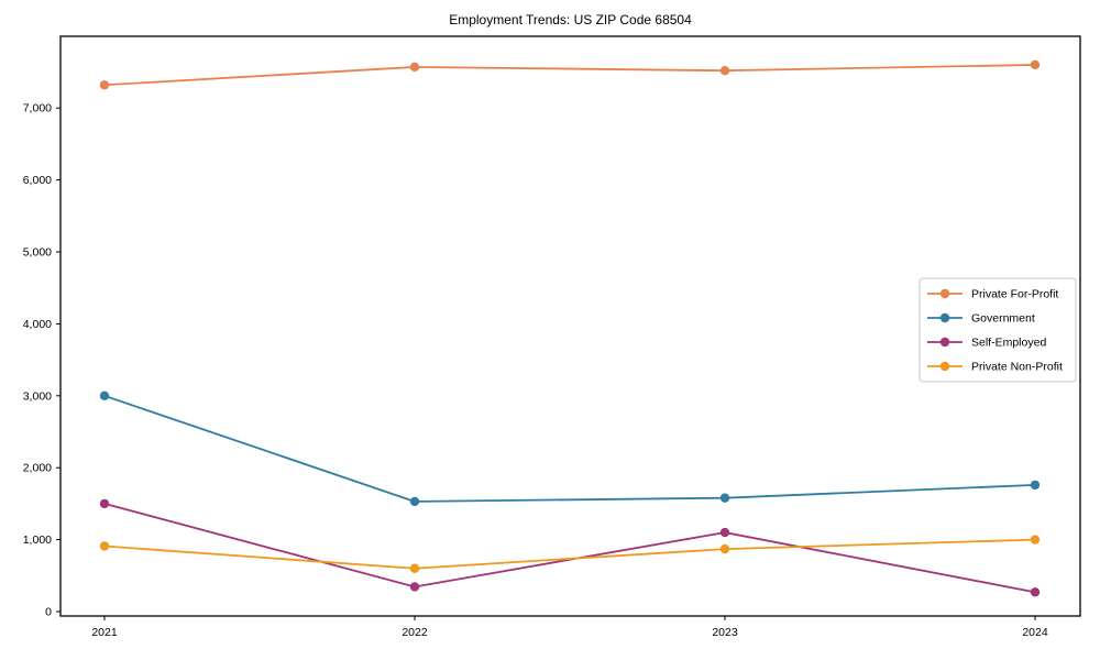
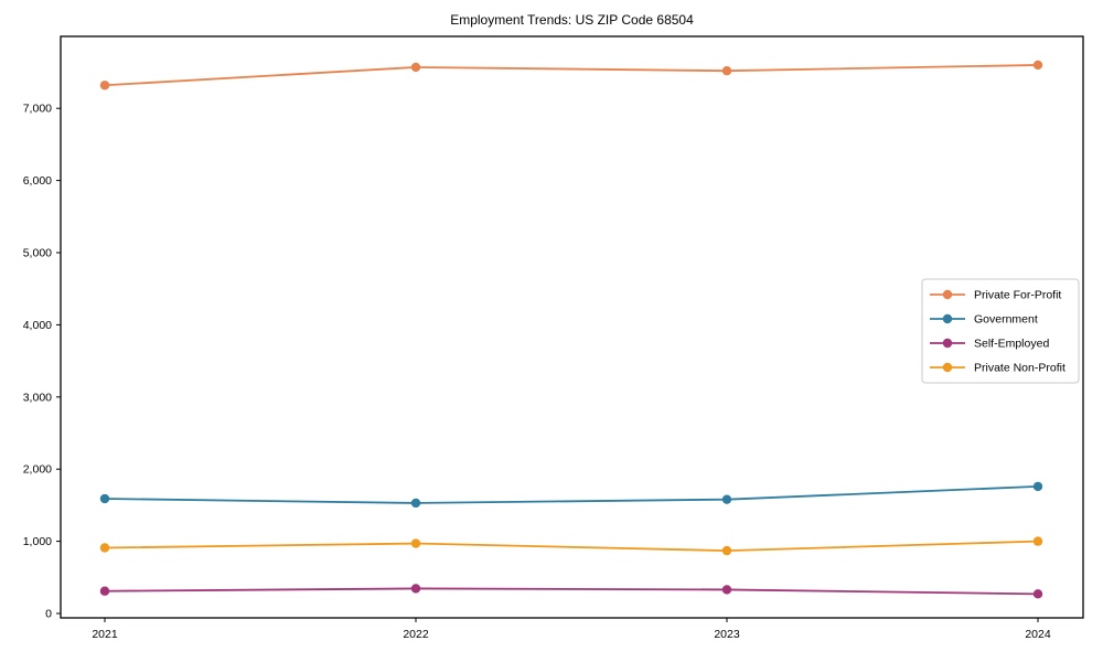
Government/2021: 3000 -> 1600
Self-Employed/2021: 1500 -> 300
Private Non-Profit/2022: 600 -> 1000
Self-Employed/2023: 1100 -> 300
